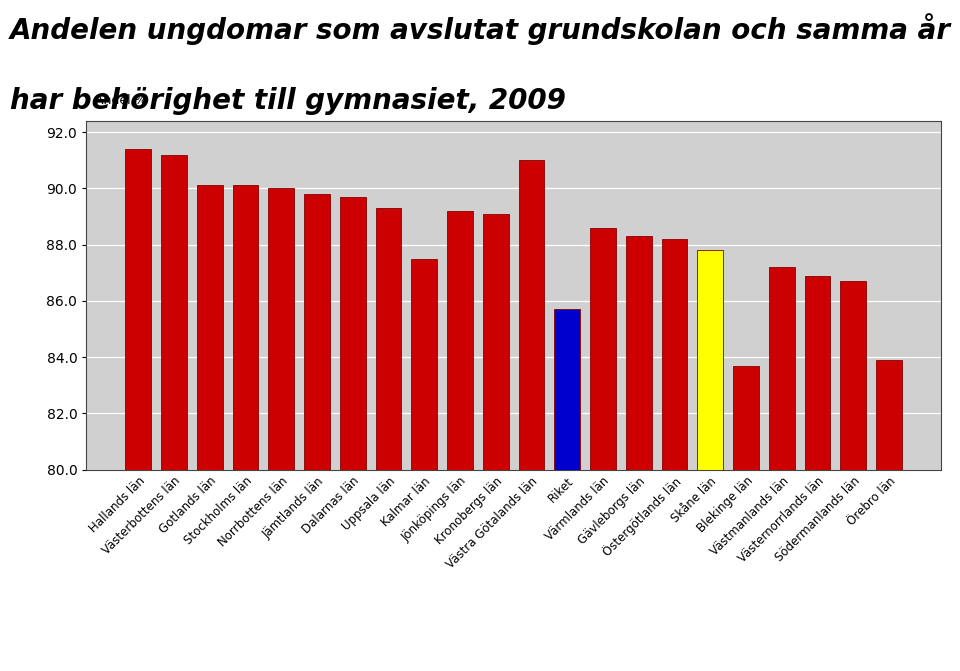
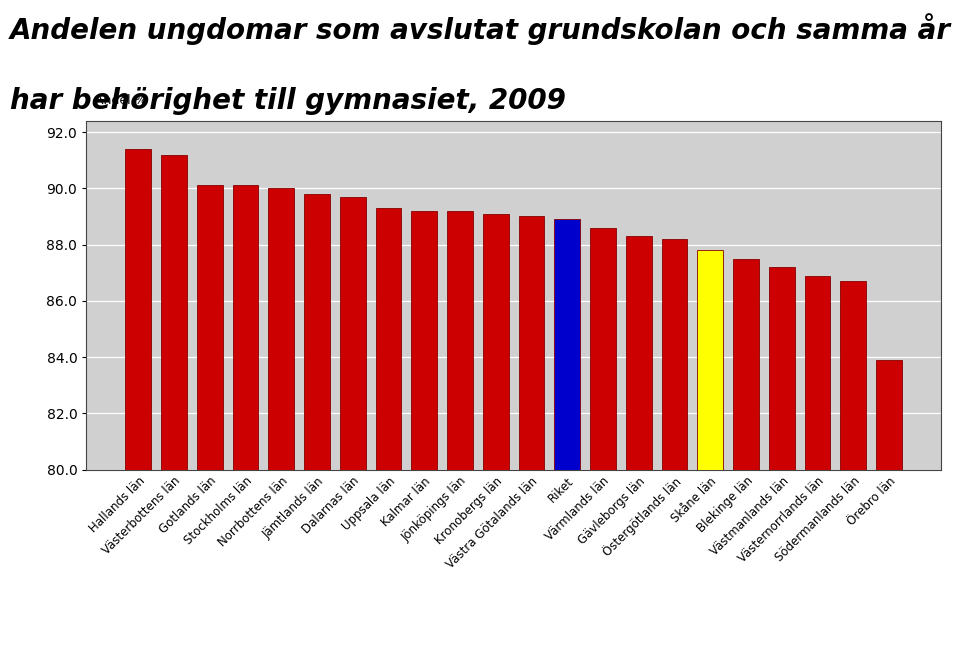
Kalmar län: 87.5 -> 89.2
Västra Götalands län: 91.0 -> 89.0
Riket: 85.7 -> 88.9
Blekinge län: 83.7 -> 87.5
